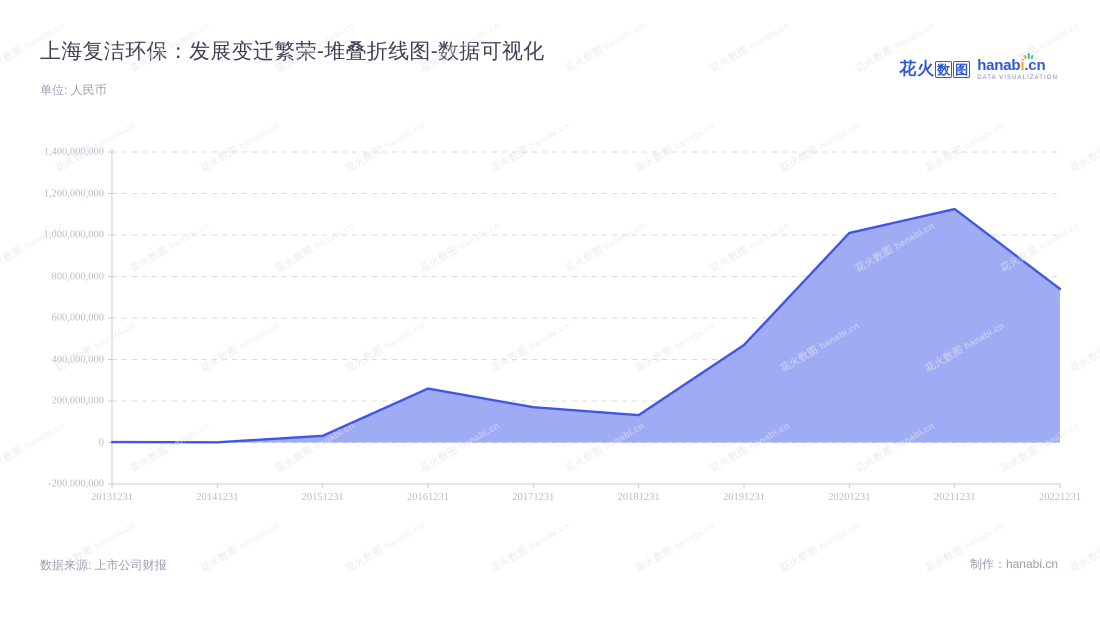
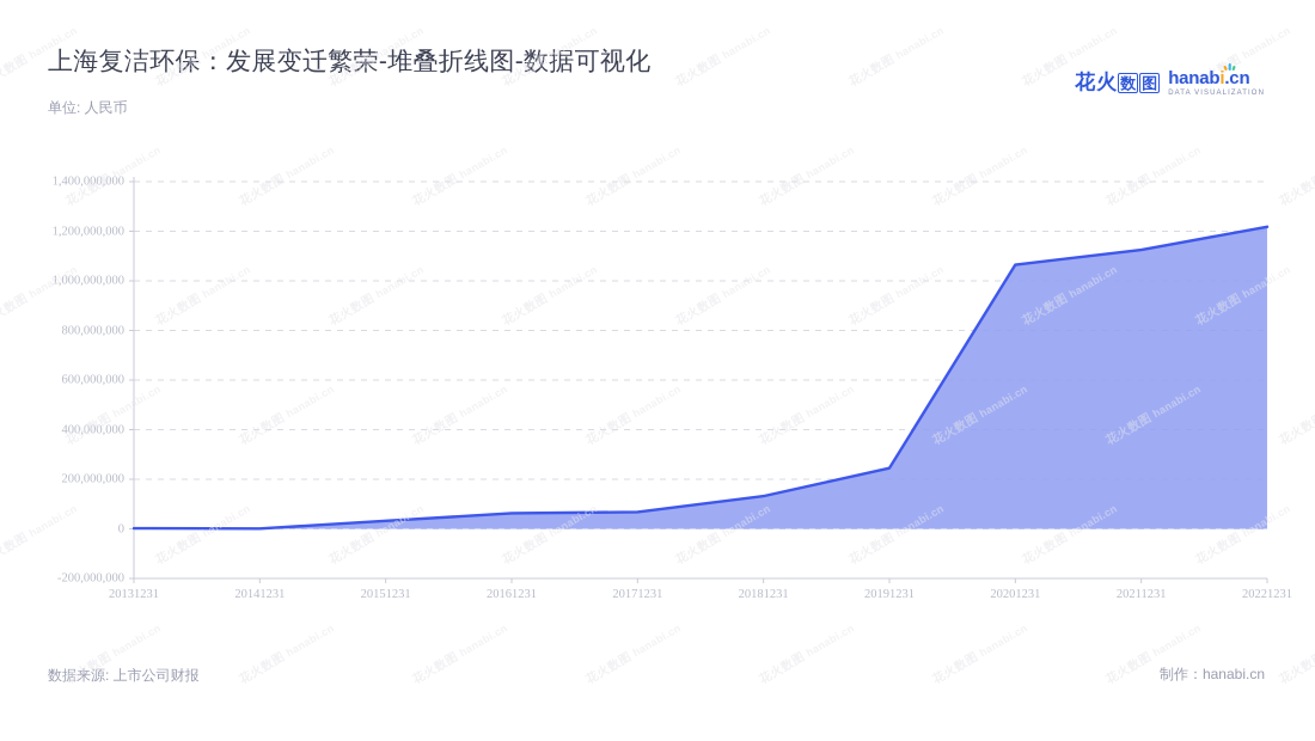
20161231: 260000000 -> 60000000
20171231: 170000000 -> 70000000
20191231: 470000000 -> 240000000
20201231: 1010000000 -> 1060000000
20221231: 740000000 -> 1220000000
